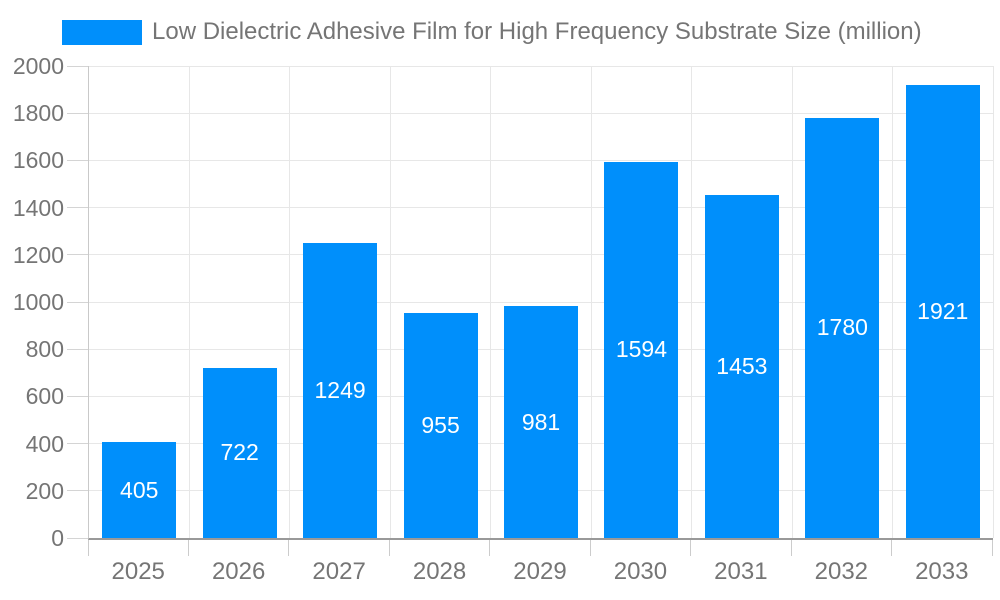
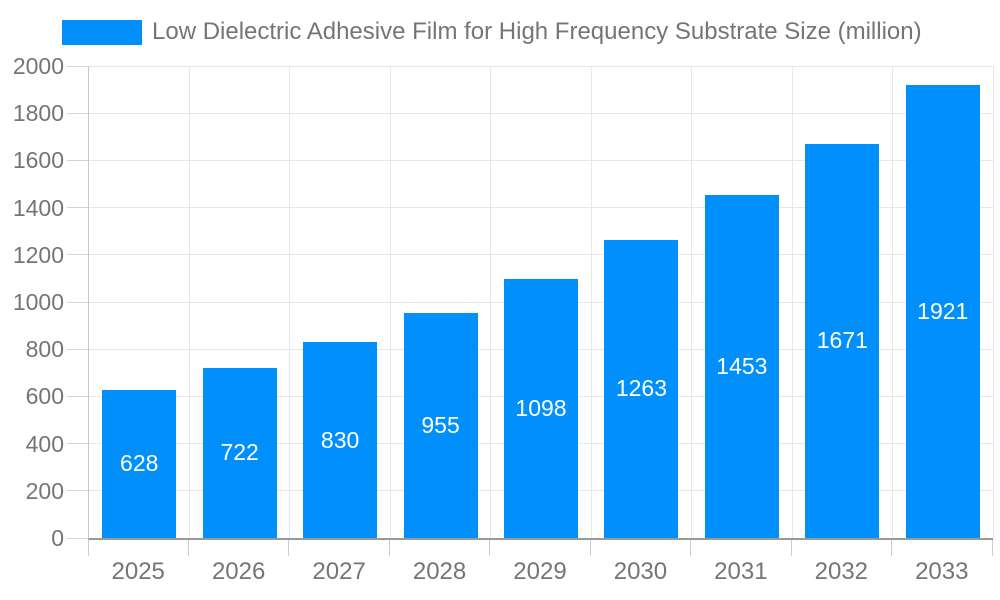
2025: 405 -> 628
2027: 1249 -> 830
2029: 981 -> 1098
2030: 1594 -> 1263
2032: 1780 -> 1671
